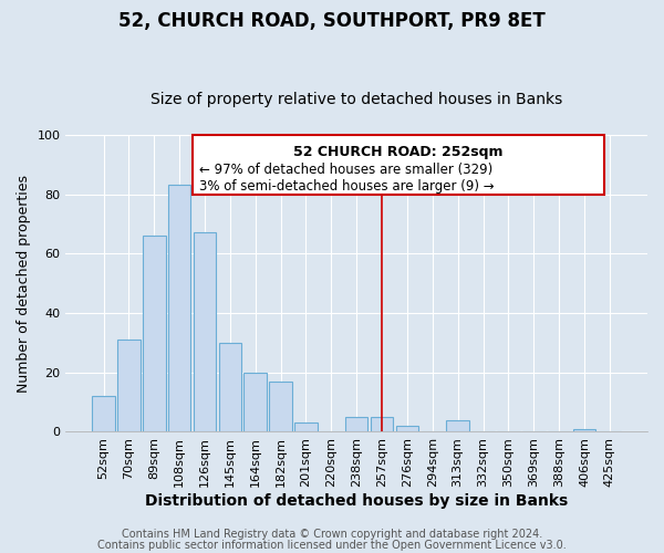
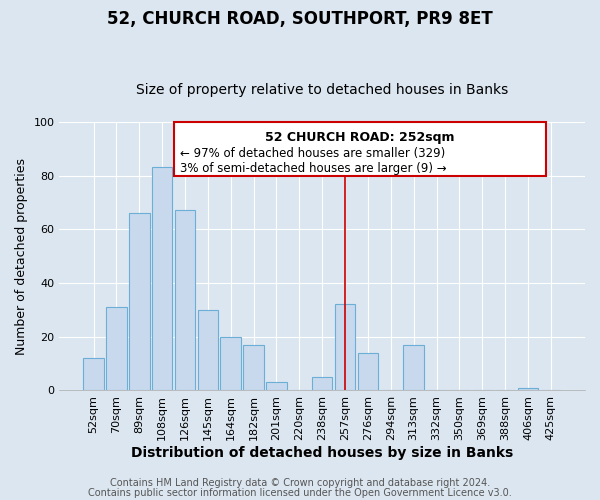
257sqm: 5 -> 32
276sqm: 2 -> 14
313sqm: 4 -> 17
